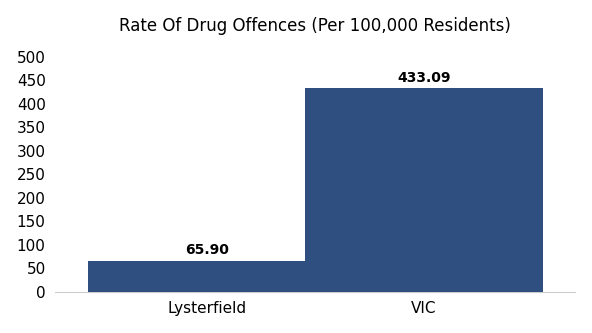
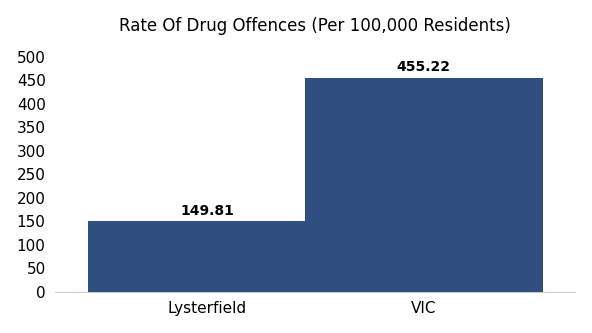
Lysterfield: 65.90 -> 149.81
VIC: 433.09 -> 455.22
